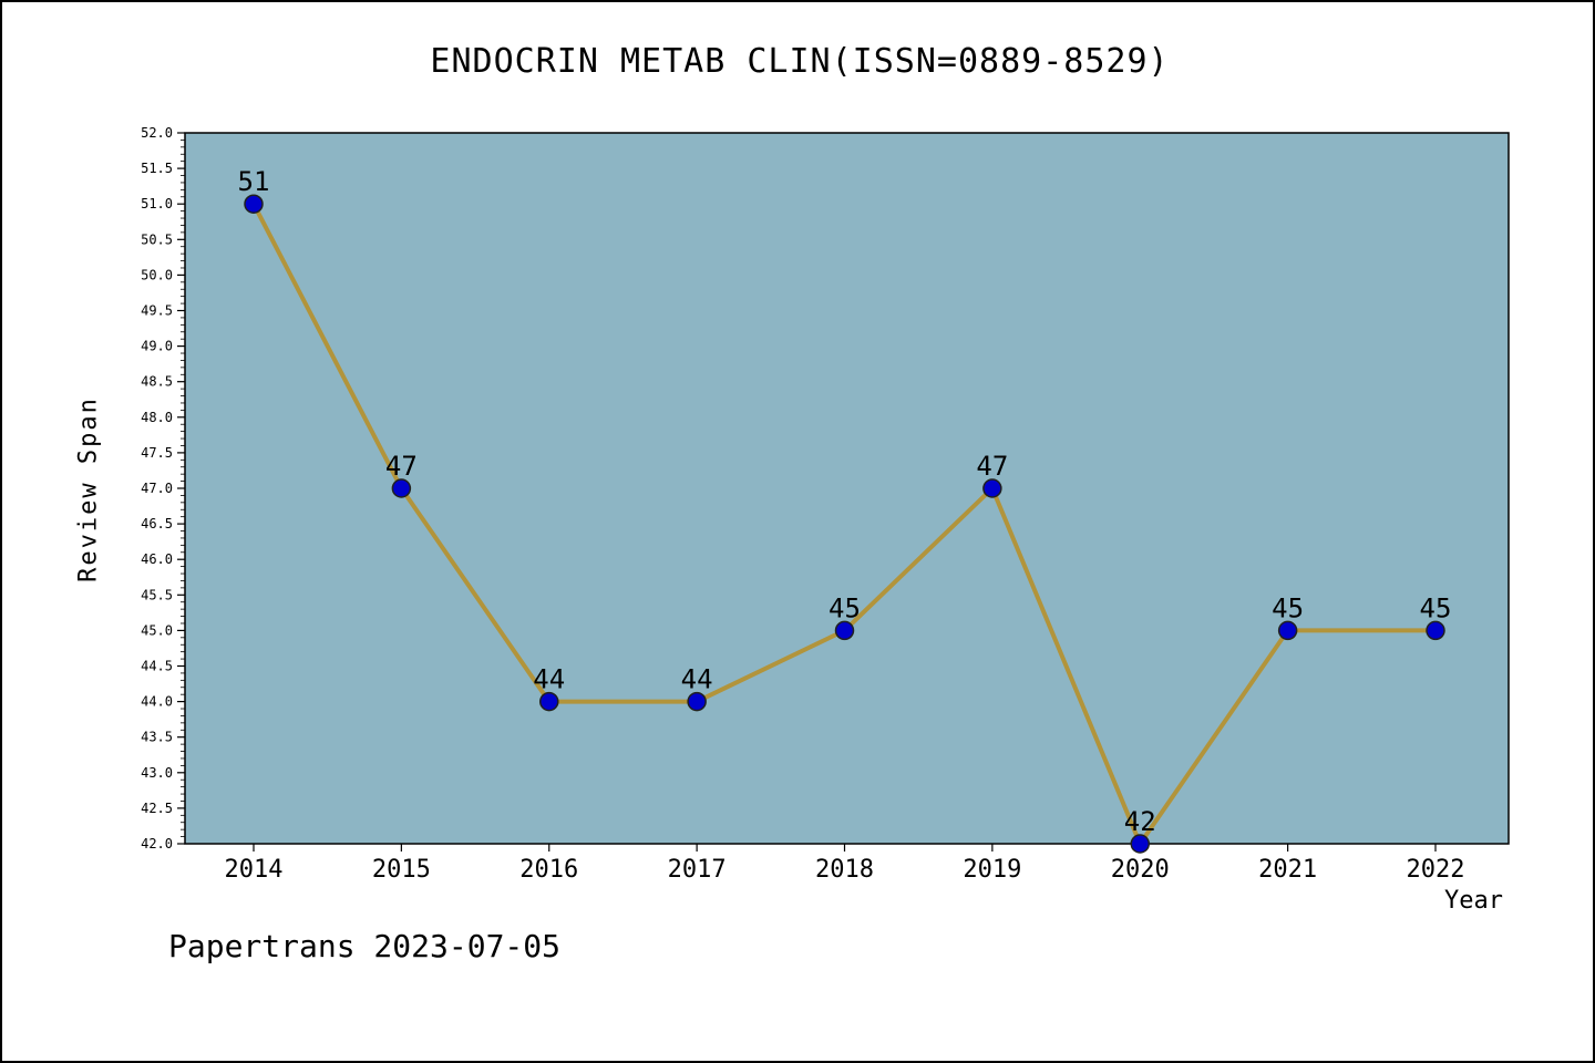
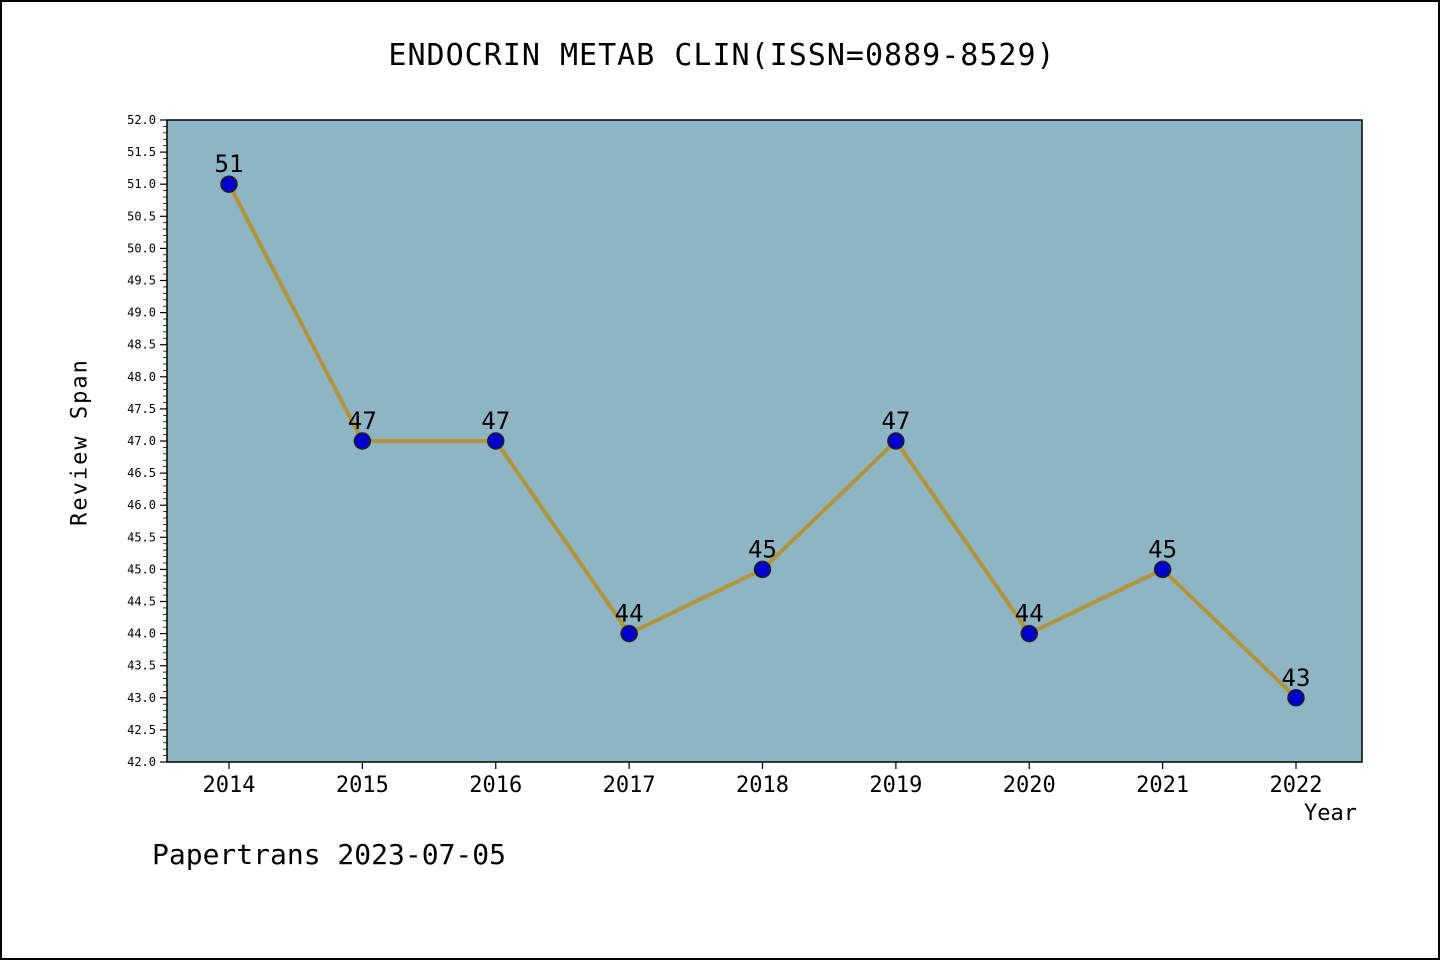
2016: 44 -> 47
2020: 42 -> 44
2022: 45 -> 43
